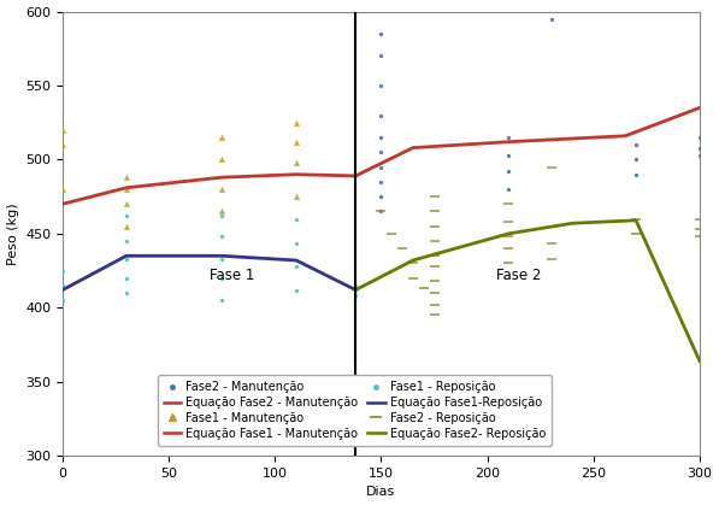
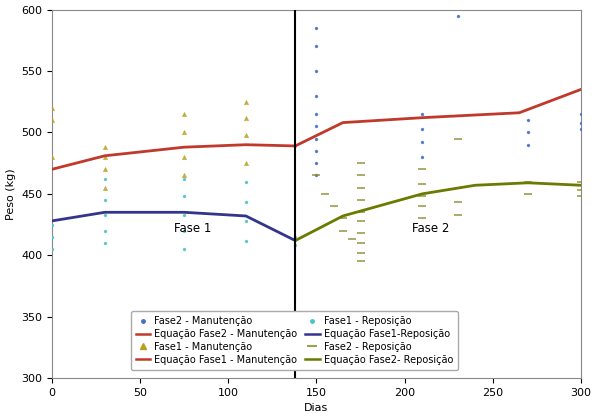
Equação Fase1-Reposição/0: 412 -> 428
Equação Fase2- Reposição/300: 364 -> 457
